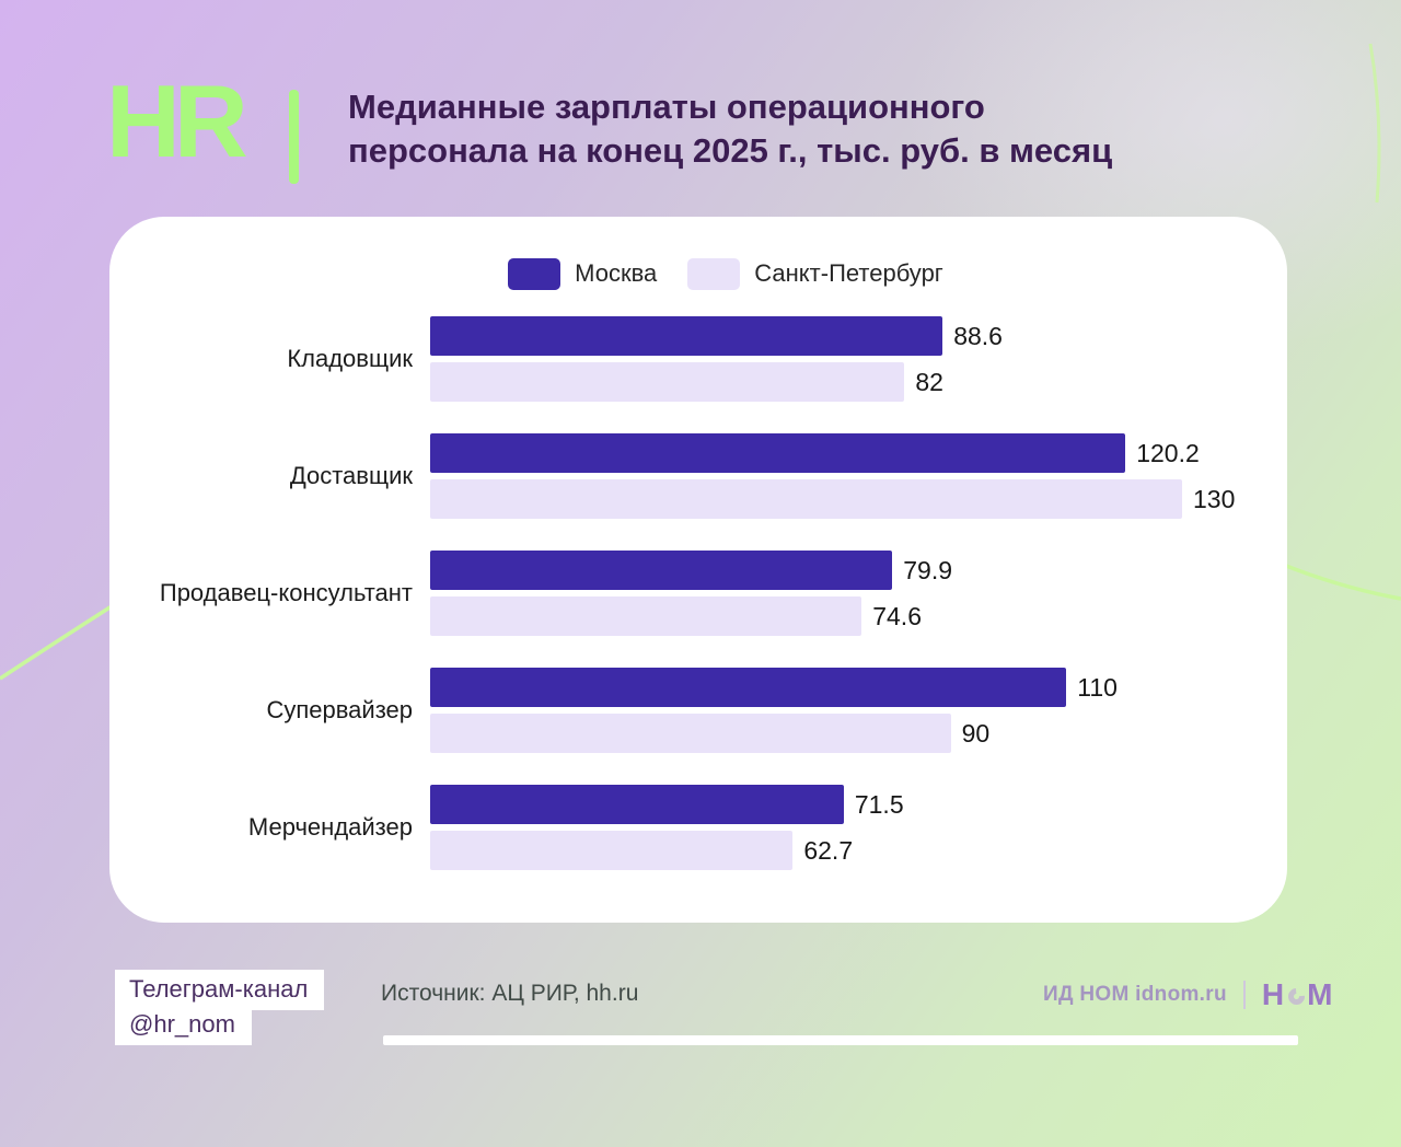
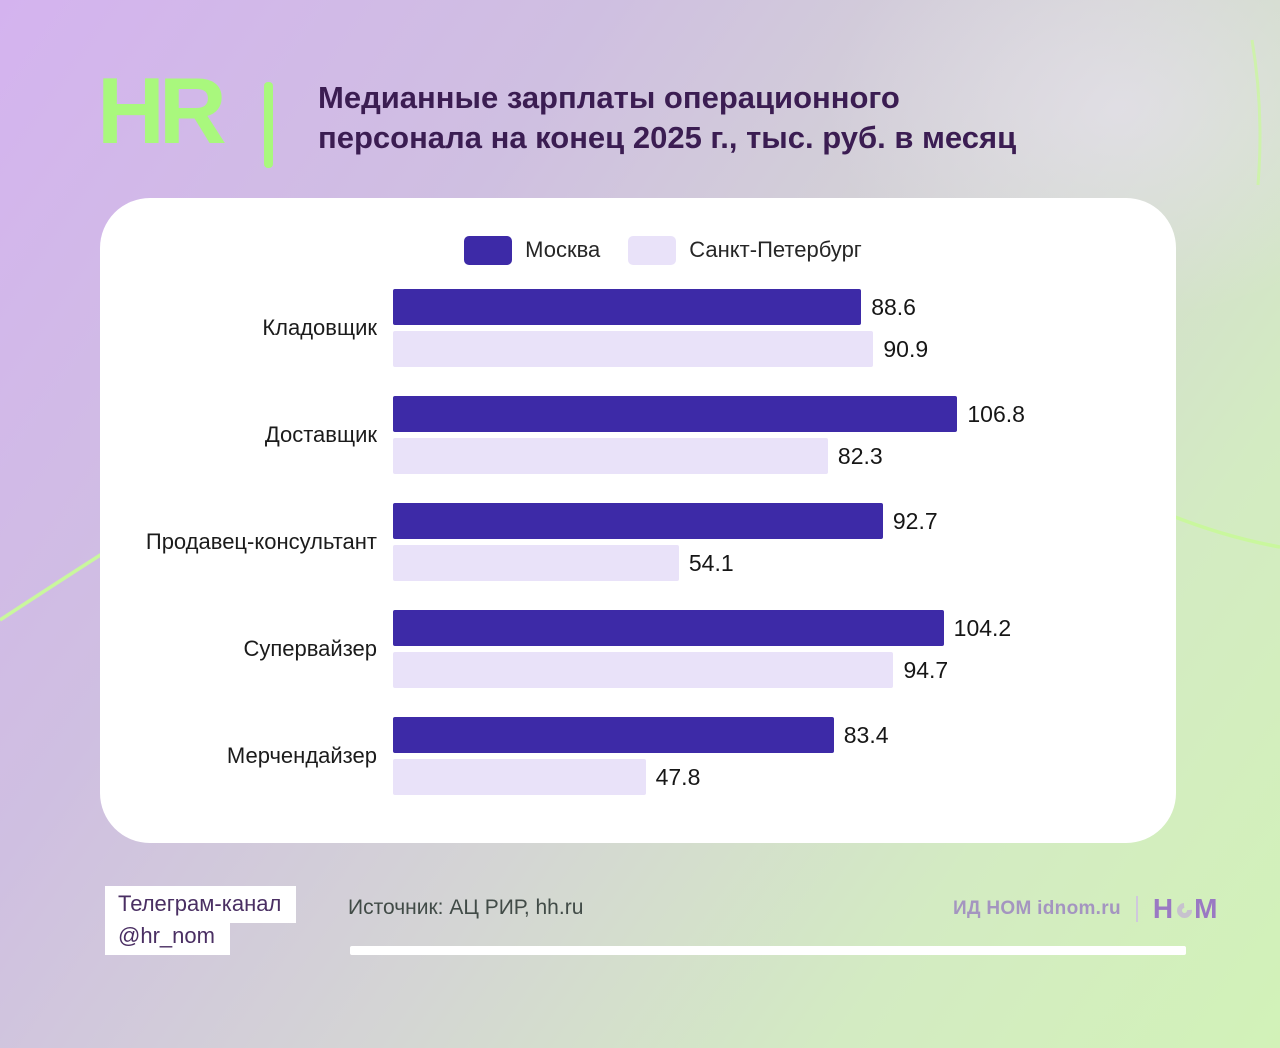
Санкт-Петербург/Кладовщик: 82 -> 90.9
Москва/Доставщик: 120.2 -> 106.8
Санкт-Петербург/Доставщик: 130 -> 82.3
Москва/Продавец-консультант: 79.9 -> 92.7
Санкт-Петербург/Продавец-консультант: 74.6 -> 54.1
Москва/Супервайзер: 110 -> 104.2
Санкт-Петербург/Супервайзер: 90 -> 94.7
Москва/Мерчендайзер: 71.5 -> 83.4
Санкт-Петербург/Мерчендайзер: 62.7 -> 47.8
